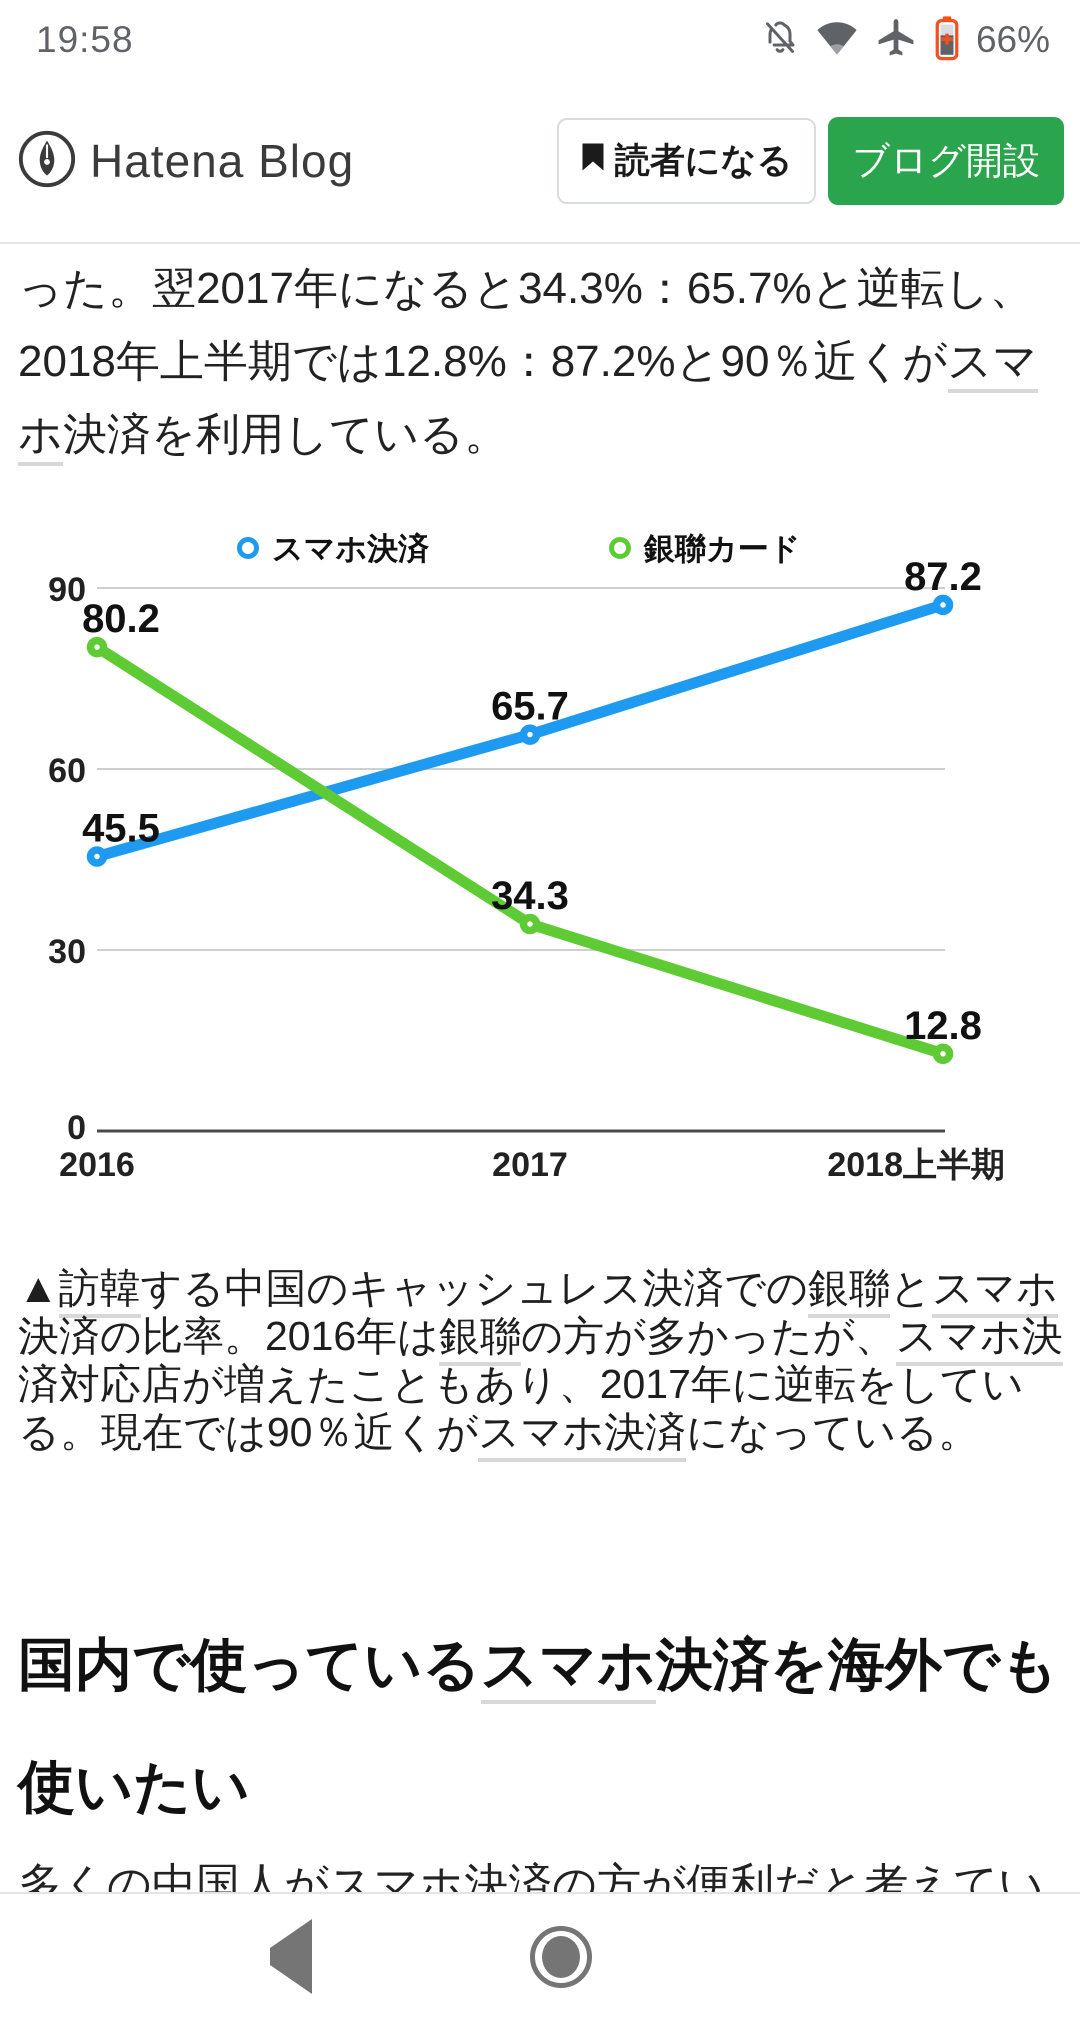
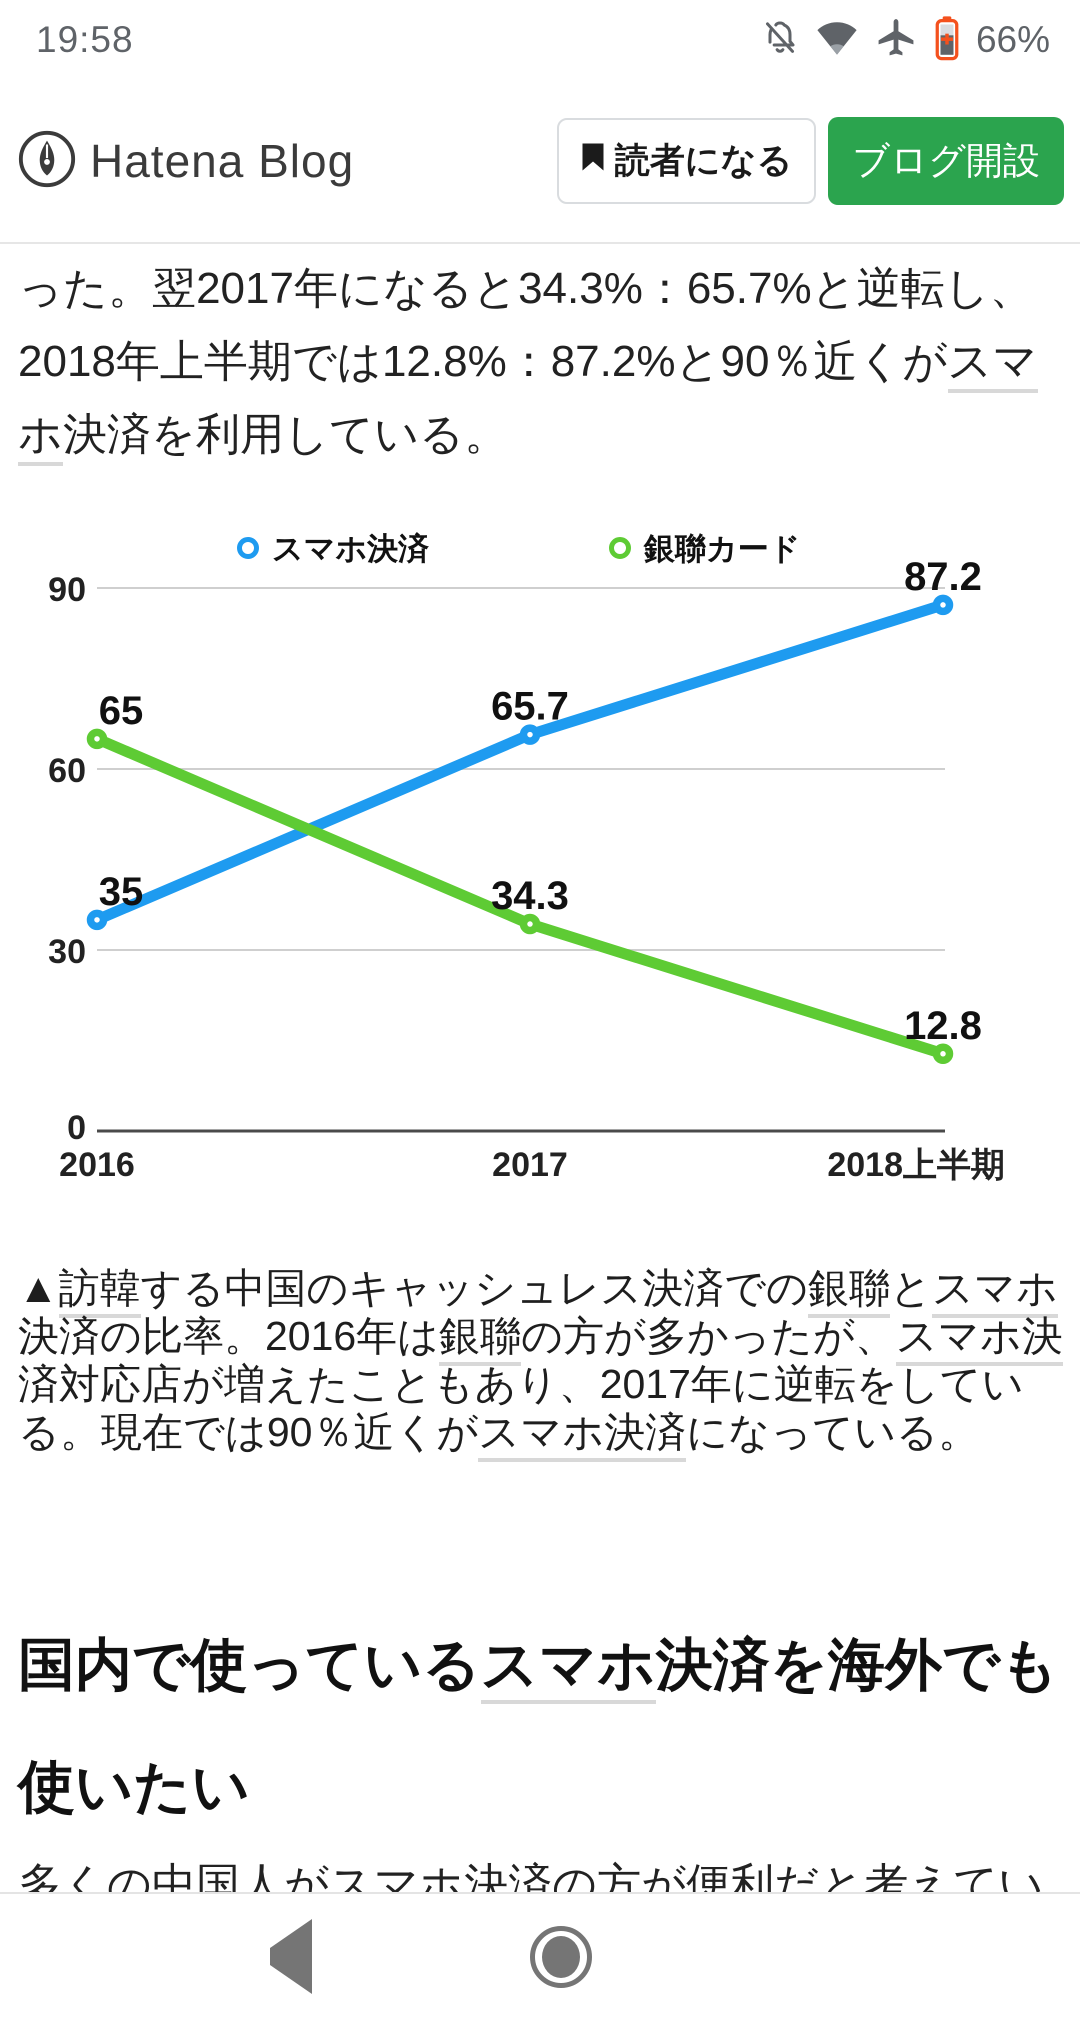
スマホ決済/2016: 45.5 -> 35
銀聯カード/2016: 80.2 -> 65
